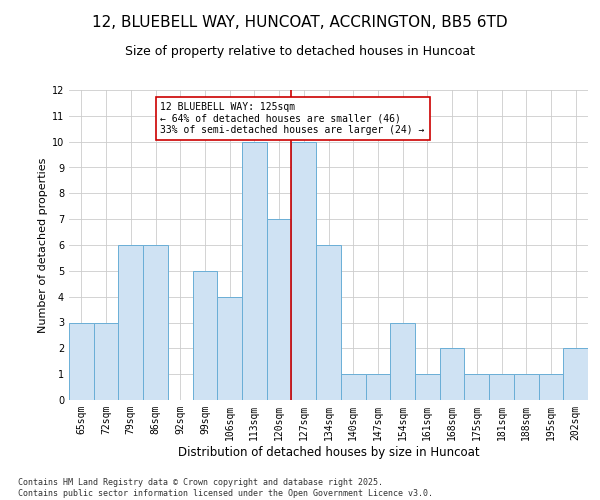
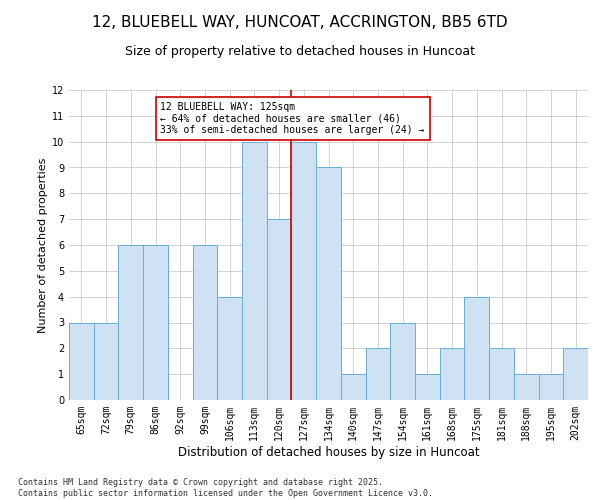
99sqm: 5 -> 6
134sqm: 6 -> 9
147sqm: 1 -> 2
175sqm: 1 -> 4
181sqm: 1 -> 2
